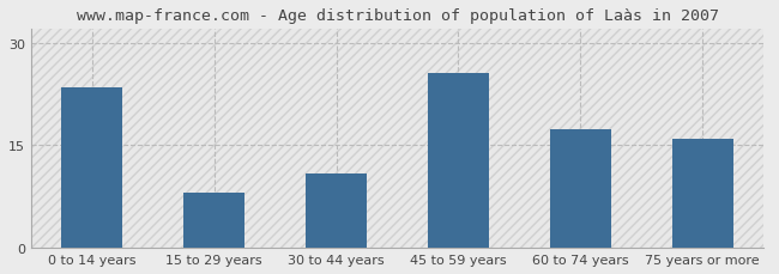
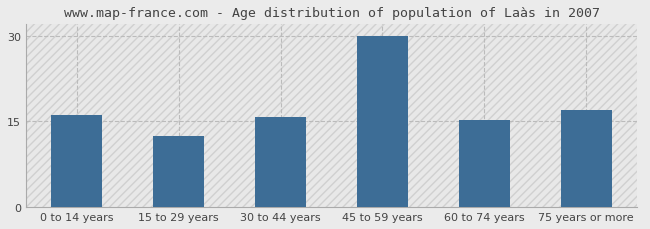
0 to 14 years: 23.4 -> 16.2
15 to 29 years: 8.0 -> 12.5
30 to 44 years: 10.8 -> 15.8
45 to 59 years: 25.6 -> 30.0
60 to 74 years: 17.4 -> 15.3
75 years or more: 16.0 -> 17.0
